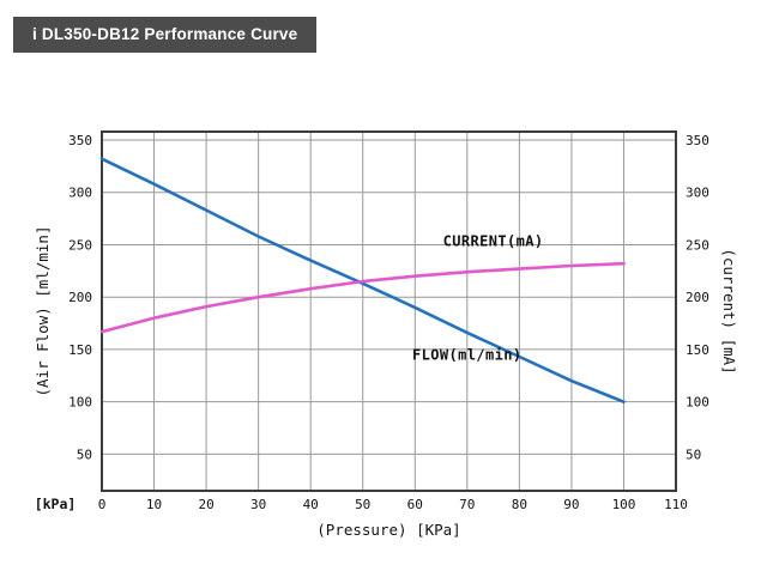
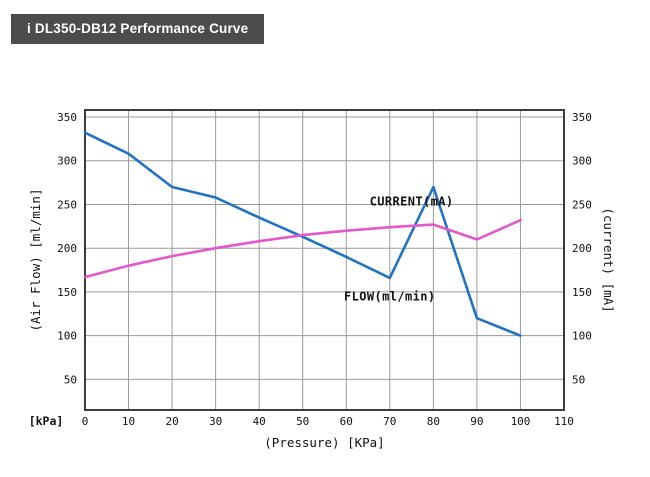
FLOW(ml/min)/20: 280 -> 270
FLOW(ml/min)/80: 140 -> 270
CURRENT(mA)/90: 230 -> 210
